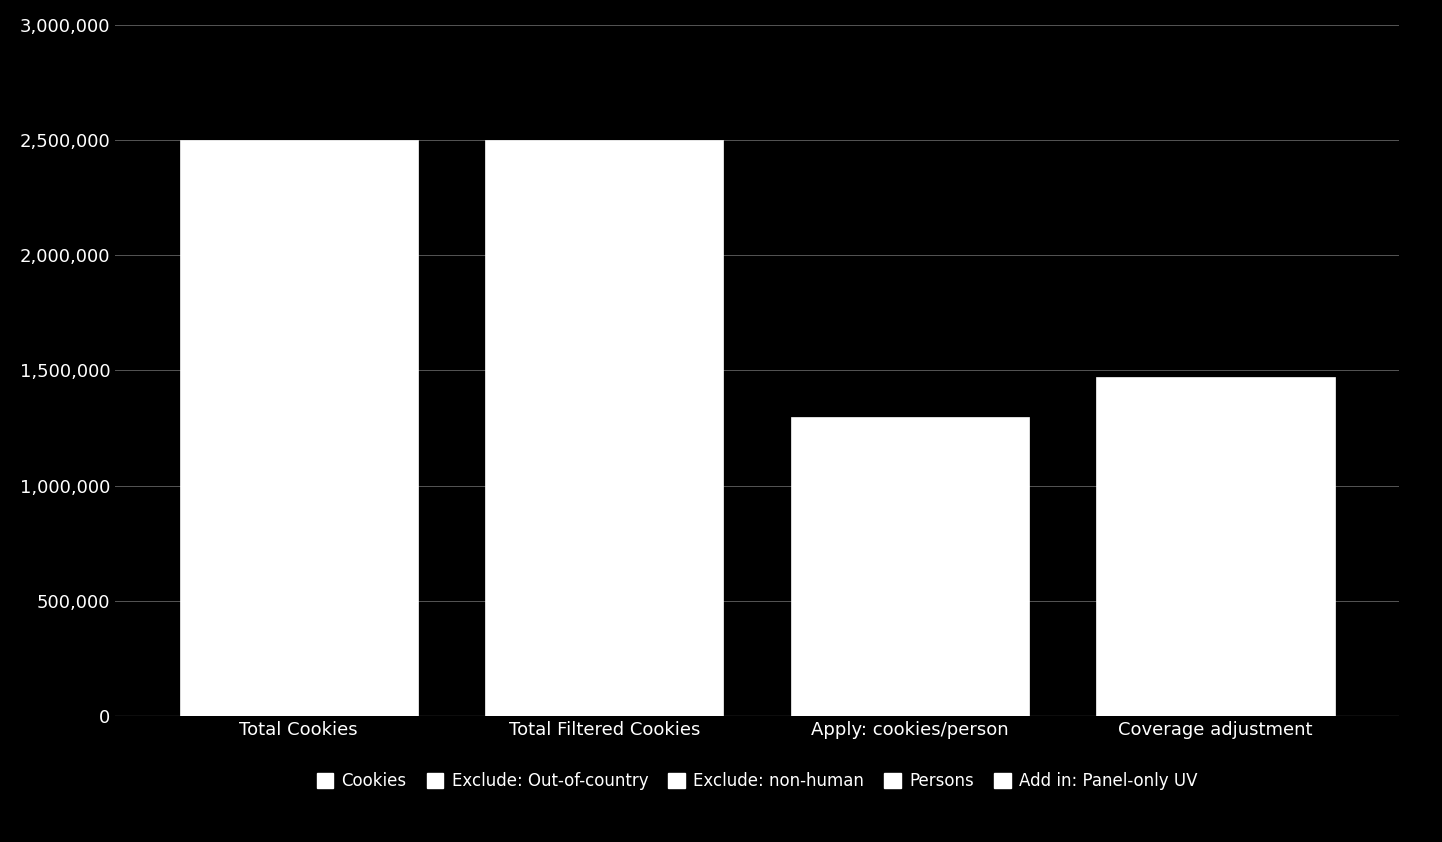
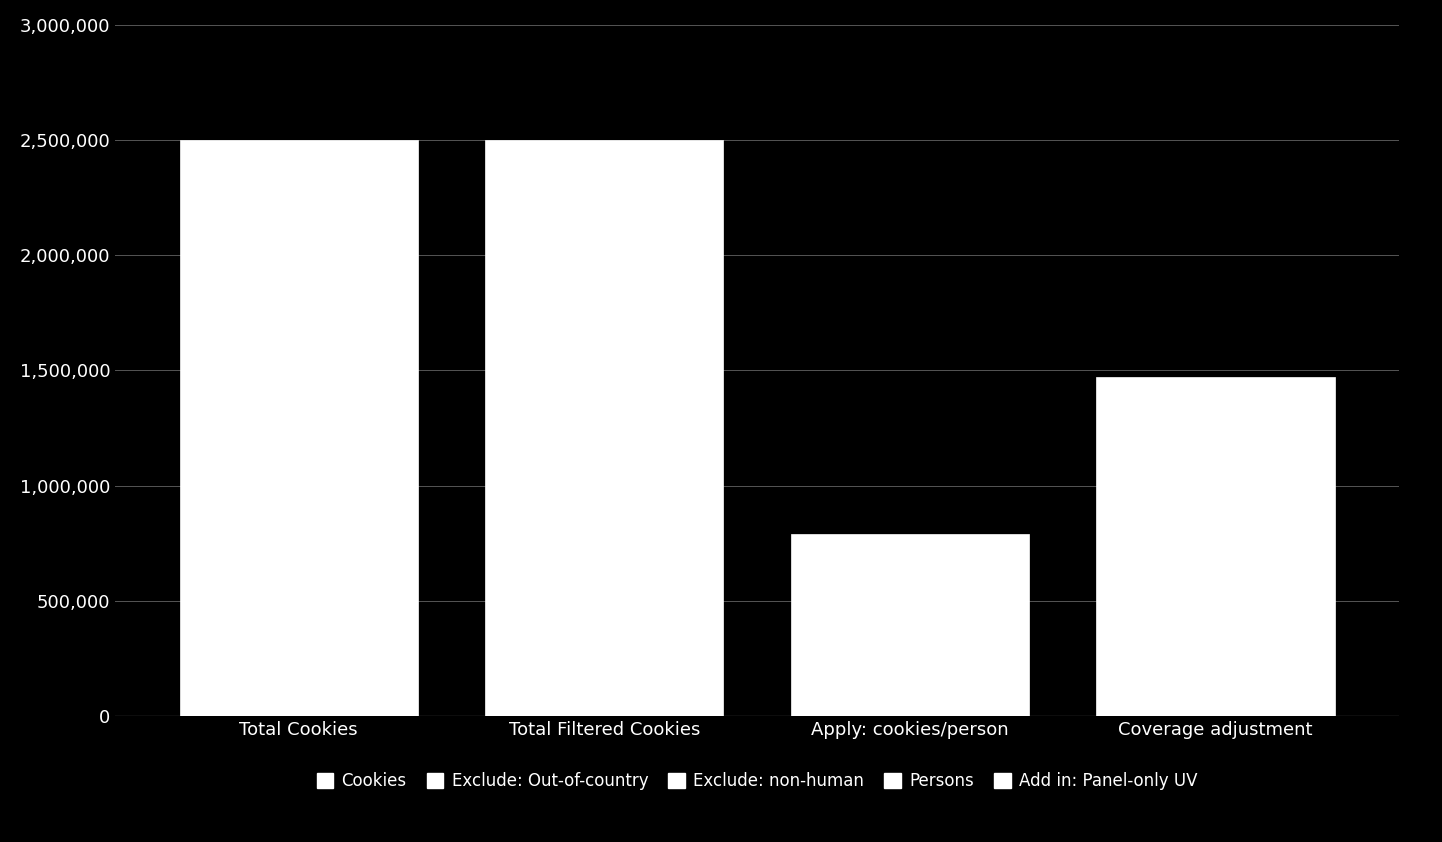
Apply: cookies/person: 1,300,000 -> 790,000
